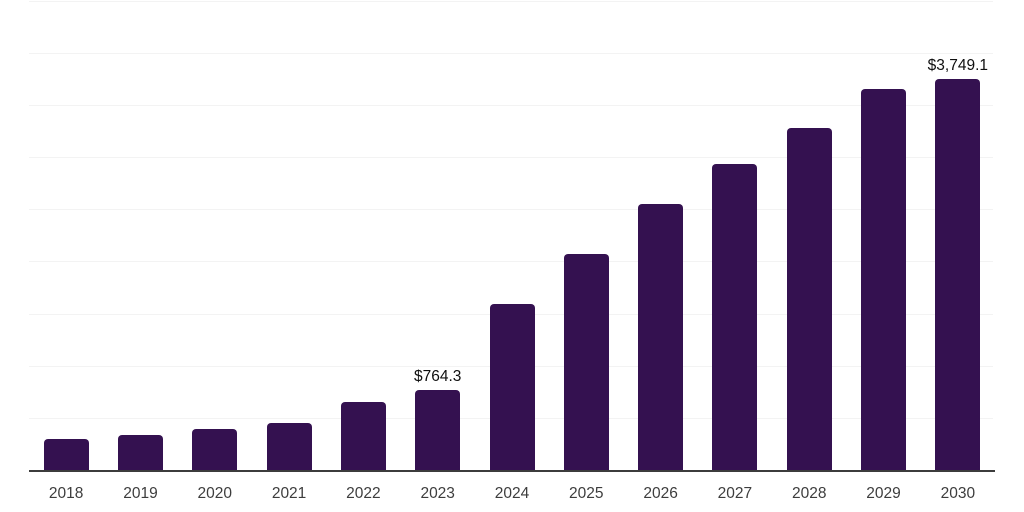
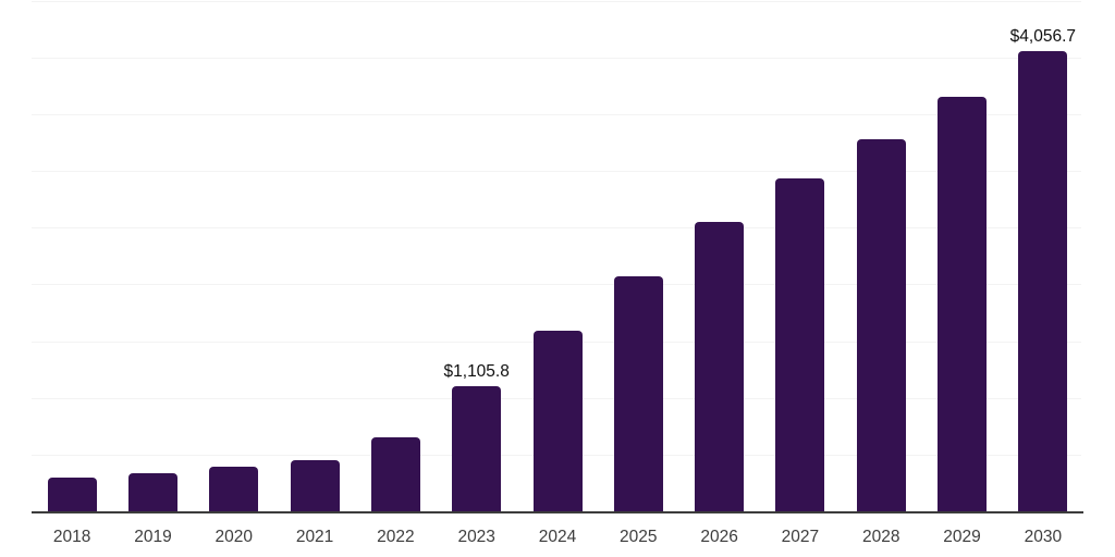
2023: $764.3 -> $1,105.8
2030: $3,749.1 -> $4,056.7
